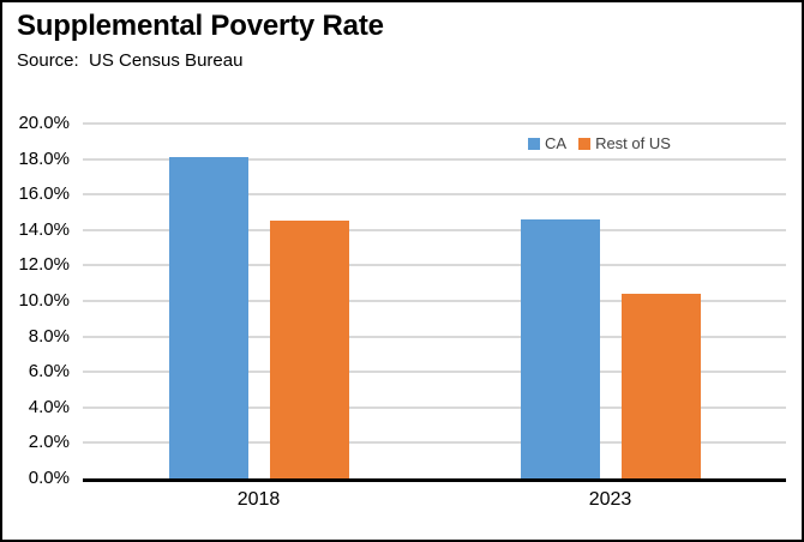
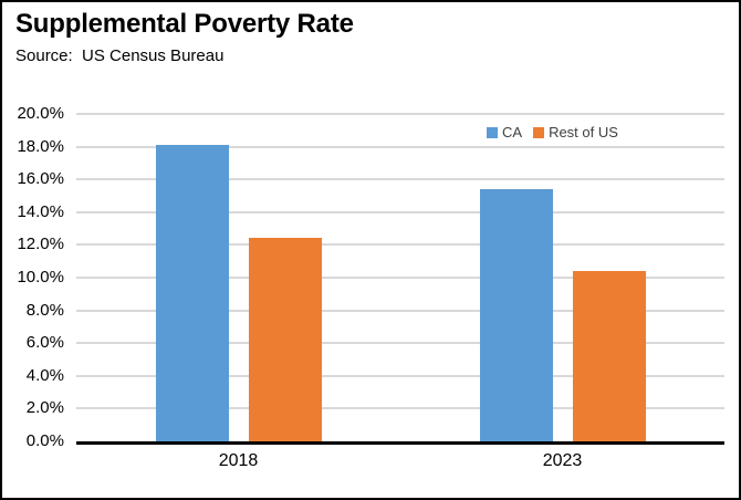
Rest of US/2018: 14.5% -> 12.4%
CA/2023: 14.6% -> 15.4%
